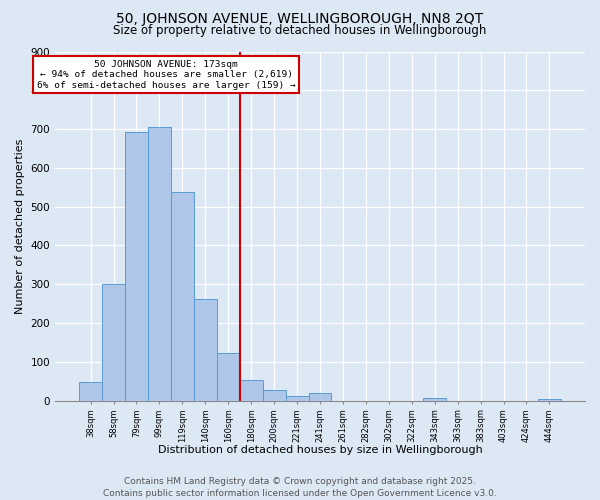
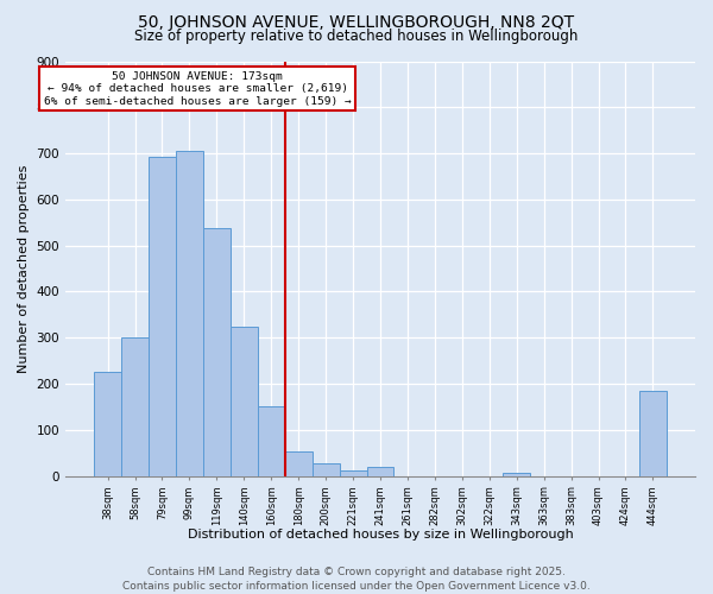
38sqm: 47 -> 225
140sqm: 263 -> 325
160sqm: 122 -> 150
444sqm: 3 -> 185
